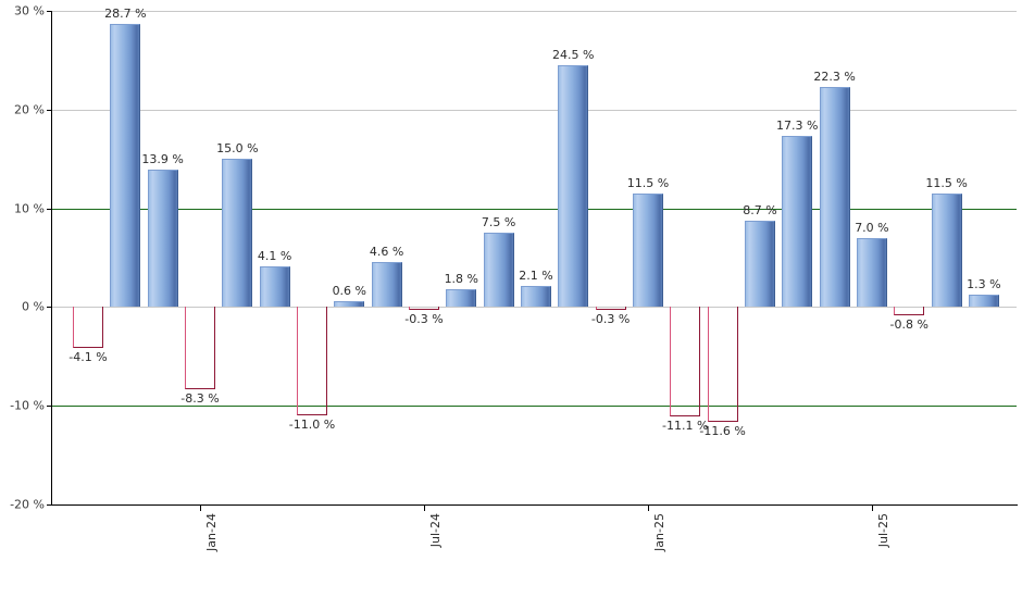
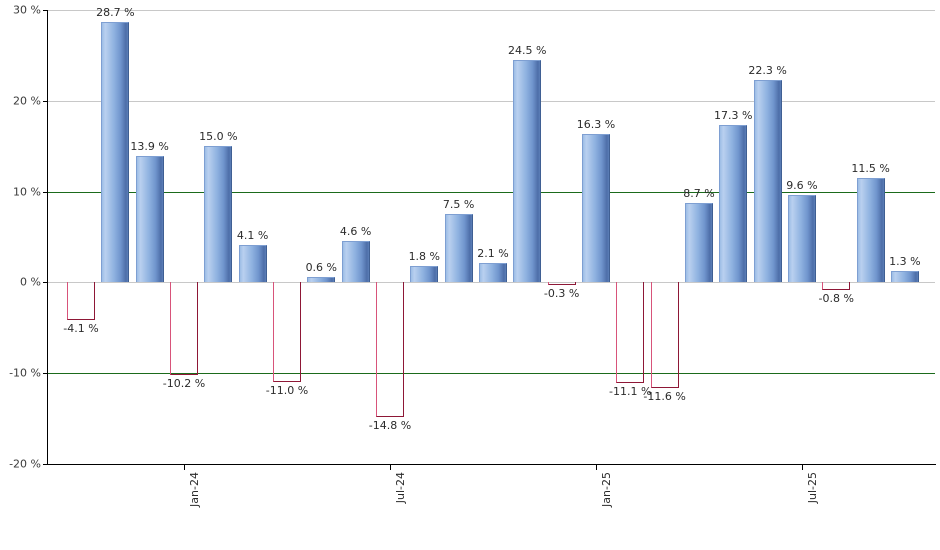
Jan-24: -8.3 -> -10.2
Jul-24: -0.3 -> -14.8
Jan-25: 11.5 -> 16.3
Jul-25: 7.0 -> 9.6
